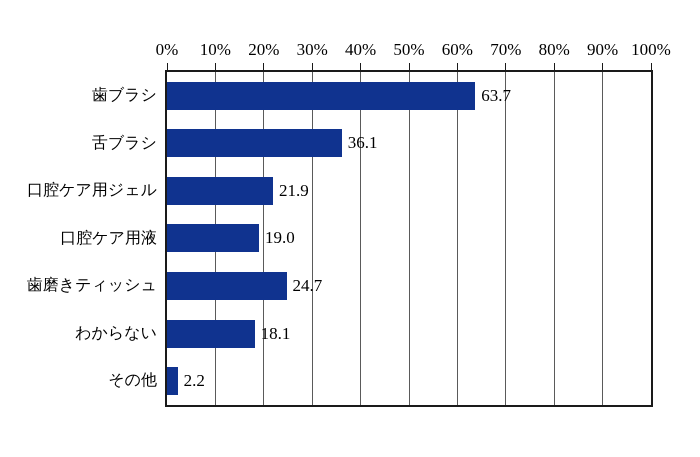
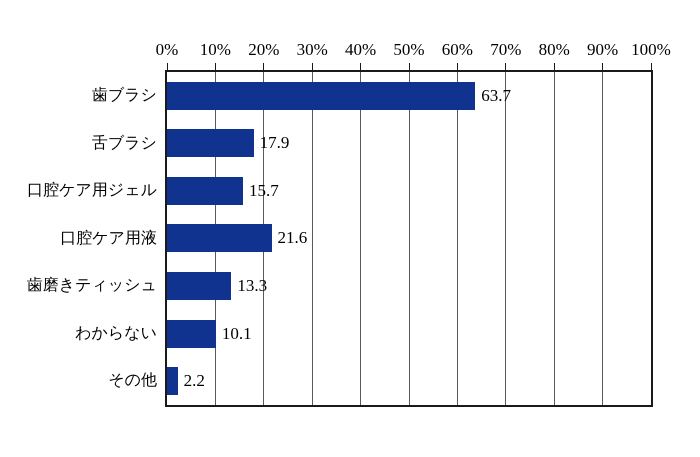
舌ブラシ: 36.1 -> 17.9
口腔ケア用ジェル: 21.9 -> 15.7
口腔ケア用液: 19.0 -> 21.6
歯磨きティッシュ: 24.7 -> 13.3
わからない: 18.1 -> 10.1
